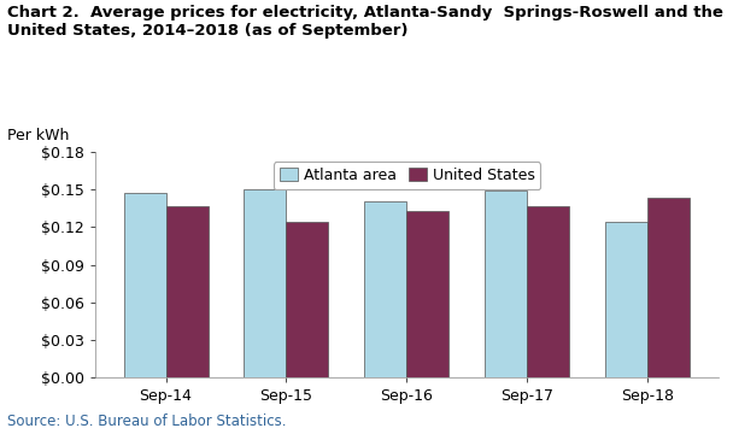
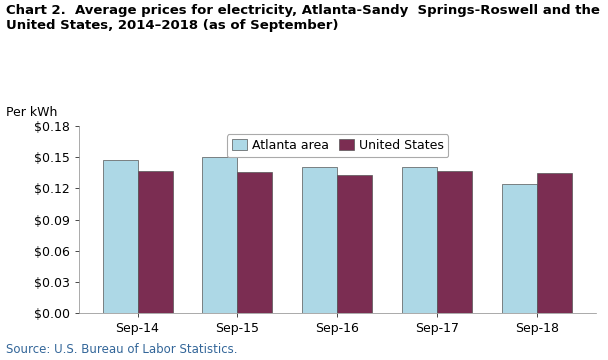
United States/Sep-15: $0.124 -> $0.136
Atlanta area/Sep-17: $0.149 -> $0.141
United States/Sep-18: $0.143 -> $0.135
